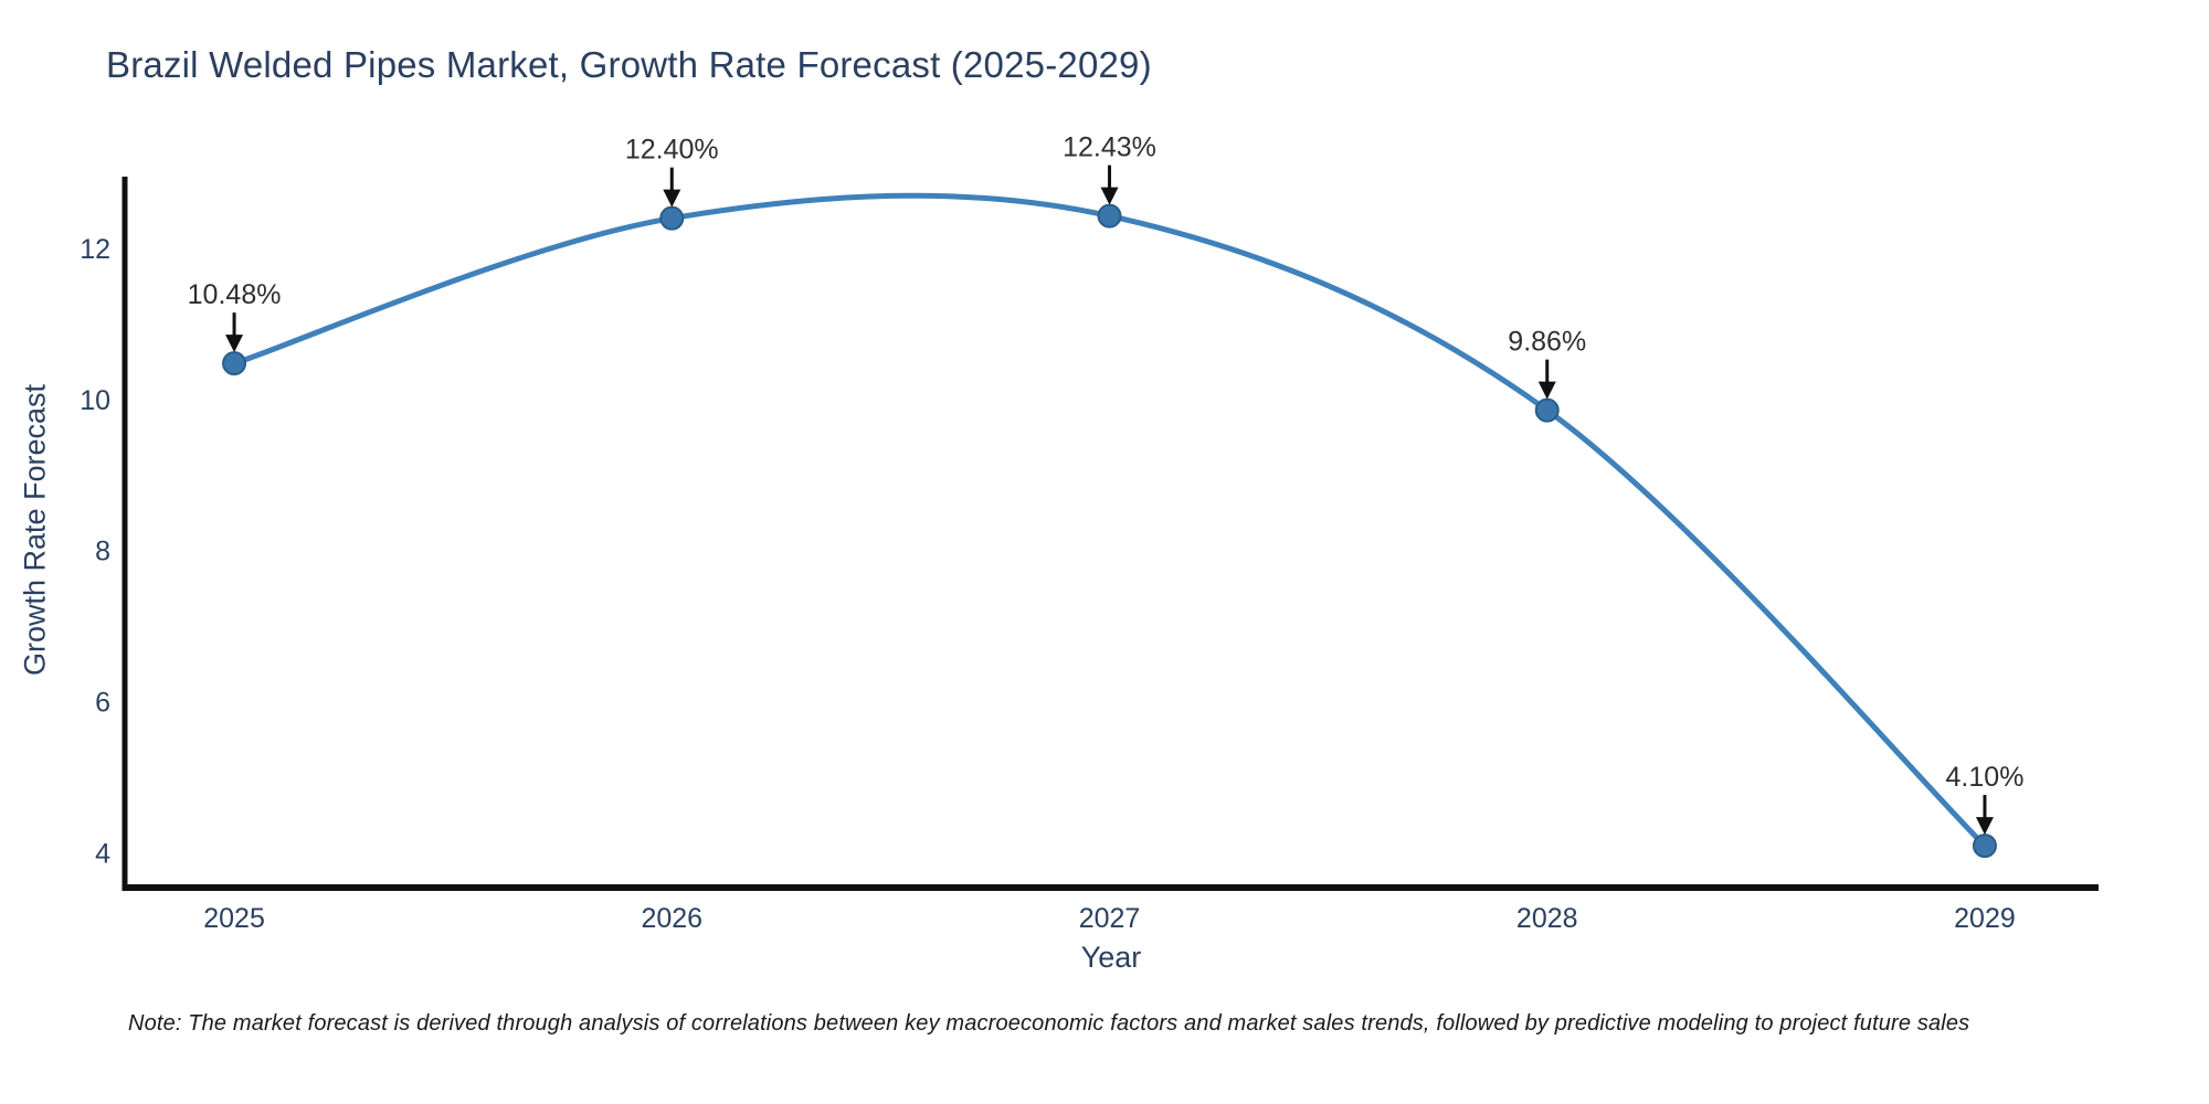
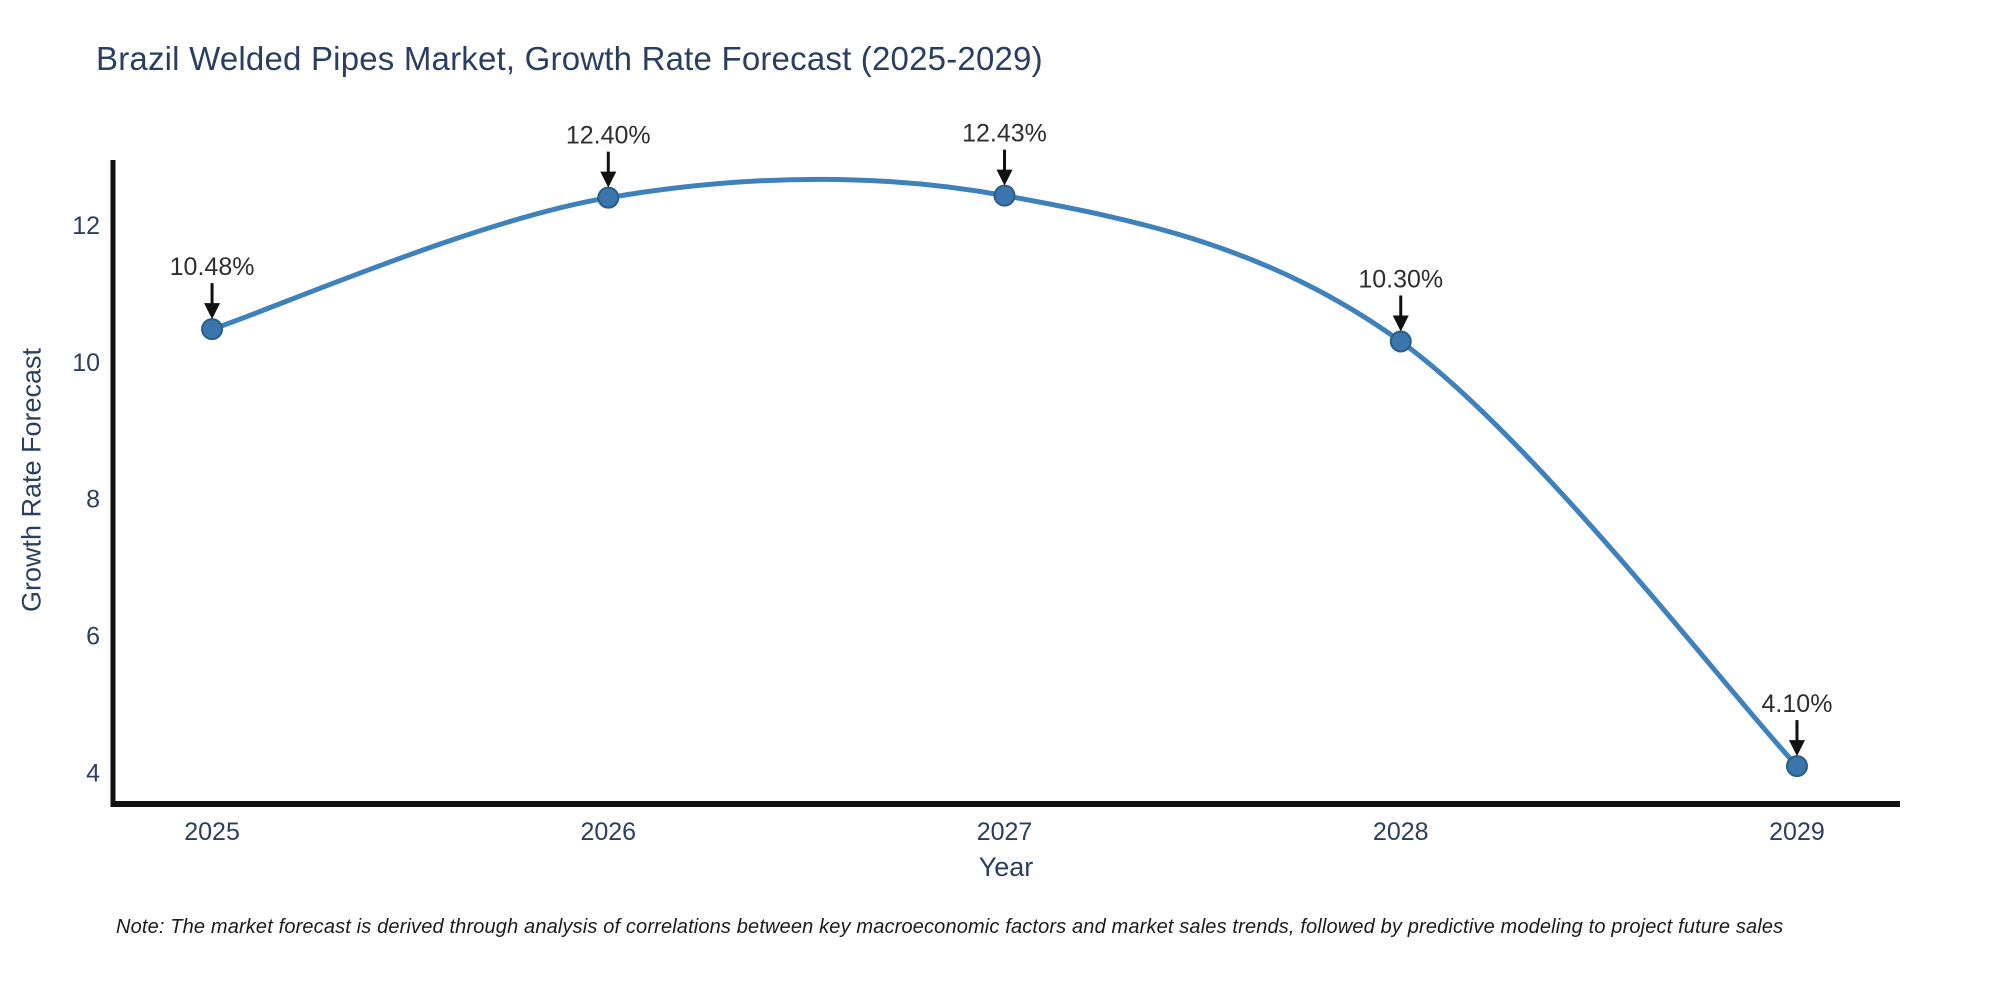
2028: 9.86% -> 10.30%
